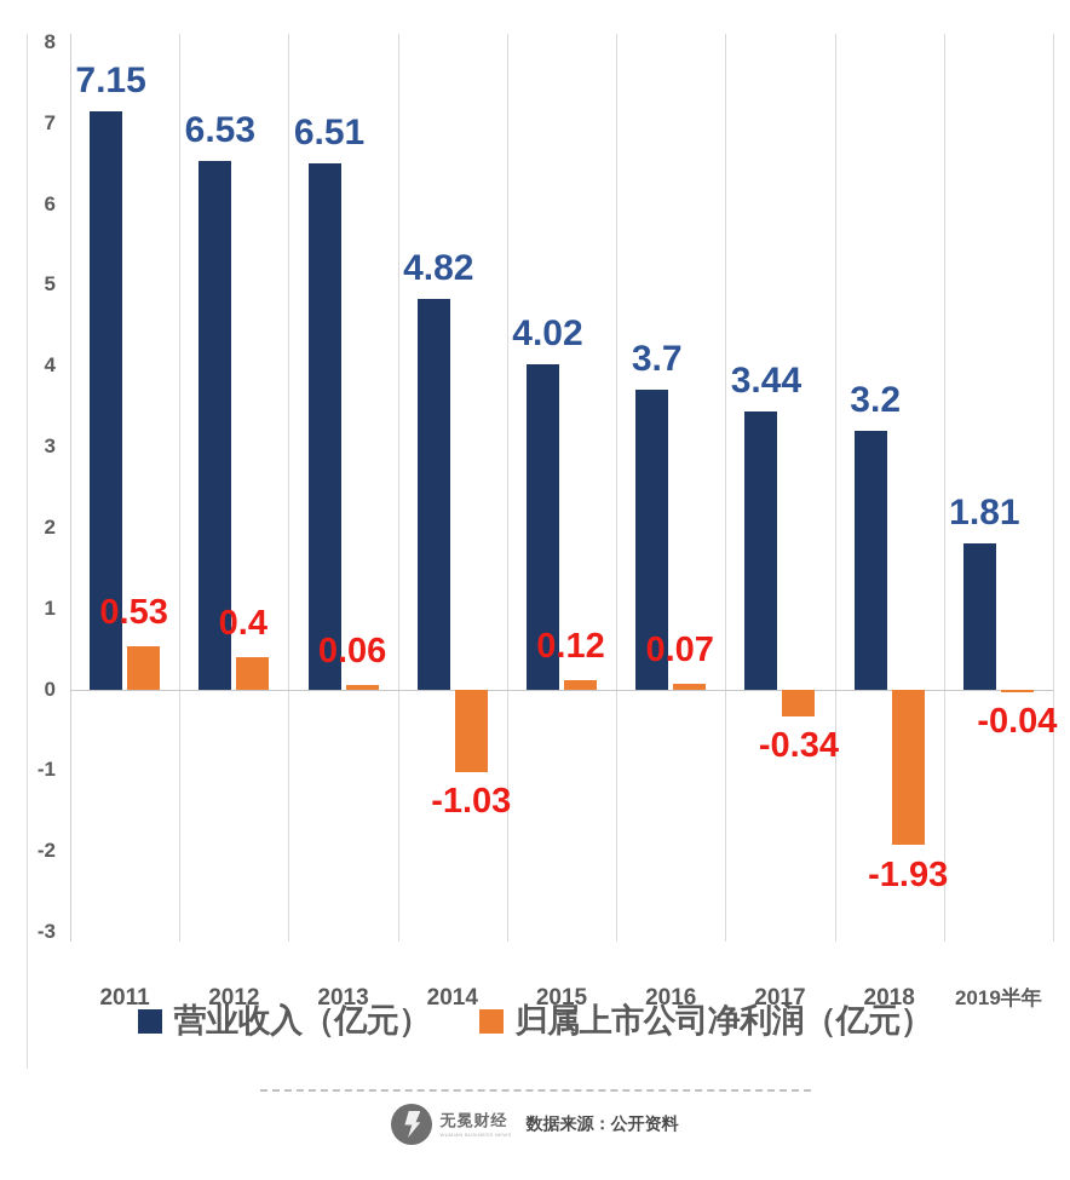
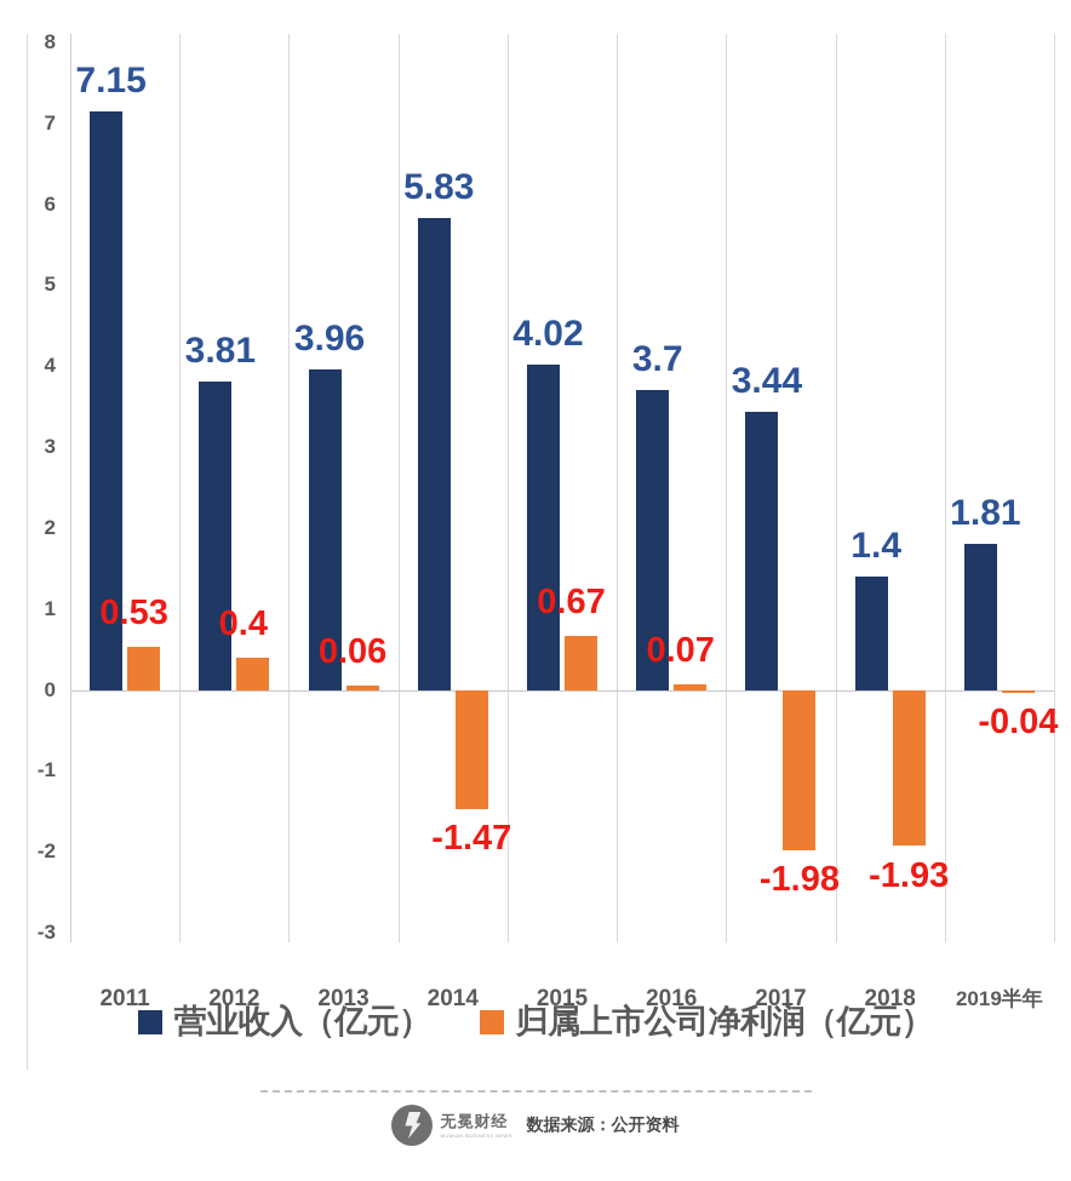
营业收入（亿元）/2012: 6.53 -> 3.81
营业收入（亿元）/2013: 6.51 -> 3.96
营业收入（亿元）/2014: 4.82 -> 5.83
归属上市公司净利润（亿元）/2014: -1.03 -> -1.47
归属上市公司净利润（亿元）/2015: 0.12 -> 0.67
归属上市公司净利润（亿元）/2017: -0.34 -> -1.98
营业收入（亿元）/2018: 3.2 -> 1.4
